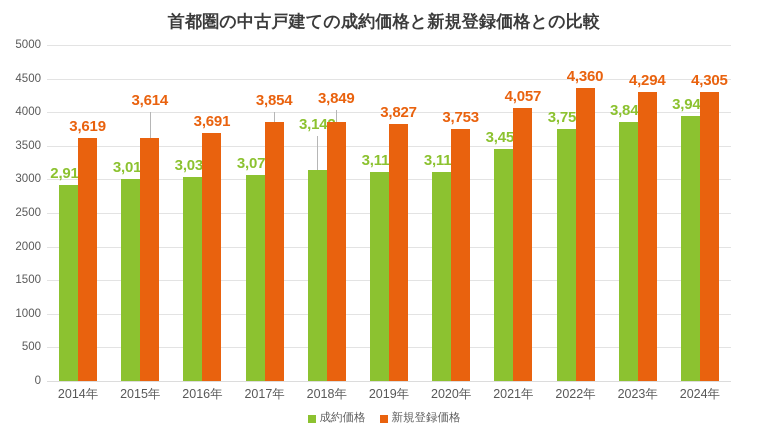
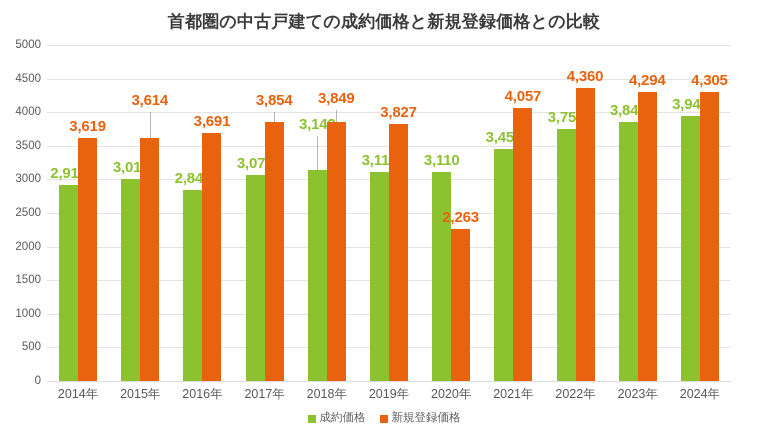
成約価格/2016年: 3,030 -> 2,844
新規登録価格/2020年: 3,753 -> 2,263
